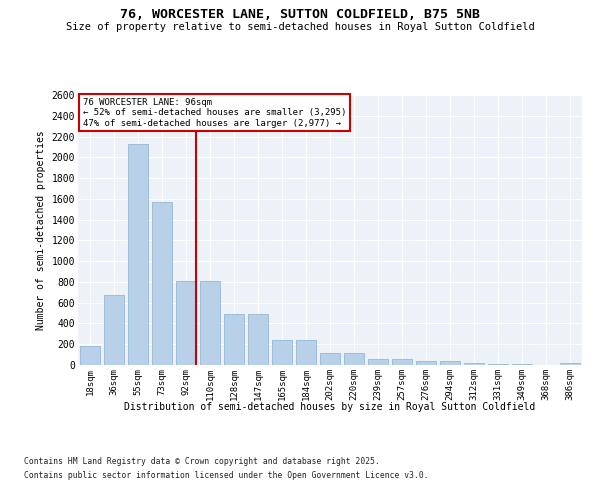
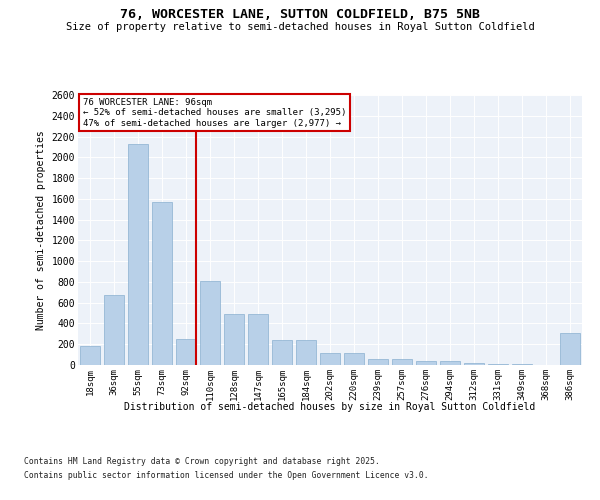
92sqm: 810 -> 250
386sqm: 20 -> 310
